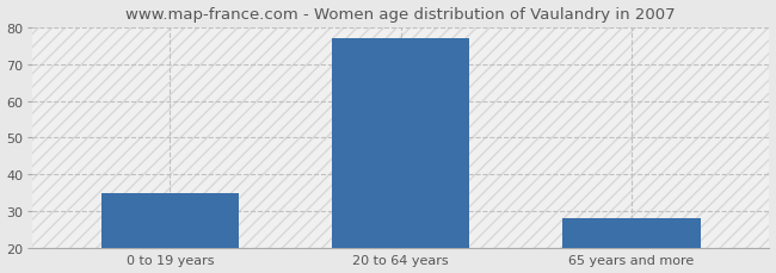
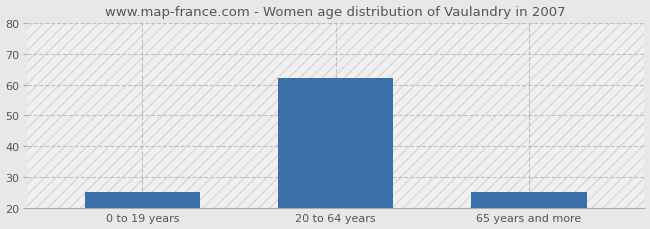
0 to 19 years: 35 -> 25
20 to 64 years: 77 -> 62
65 years and more: 28 -> 25
